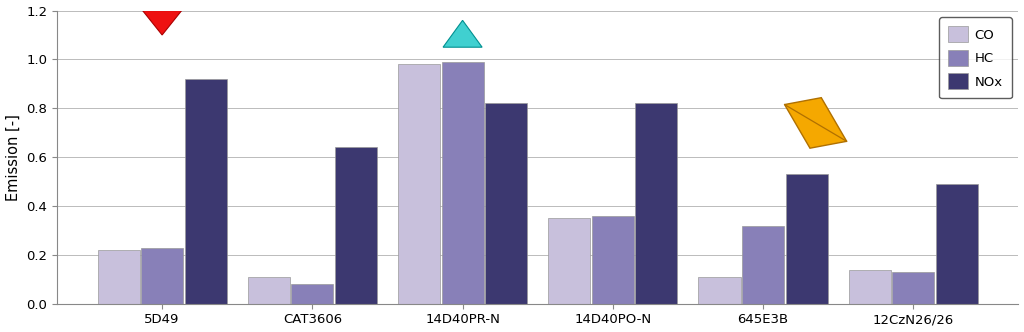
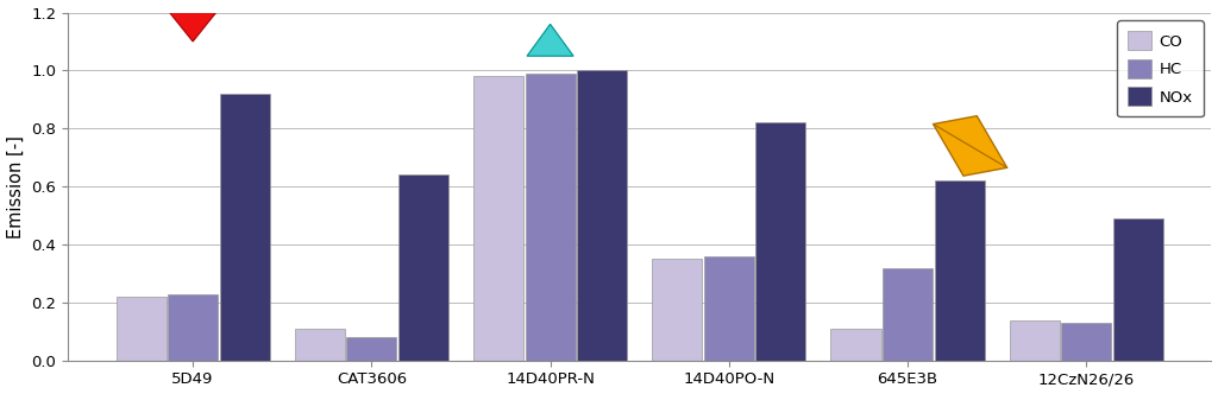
NOx/14D40PR-N: 0.82 -> 1.00
NOx/645E3B: 0.53 -> 0.62
